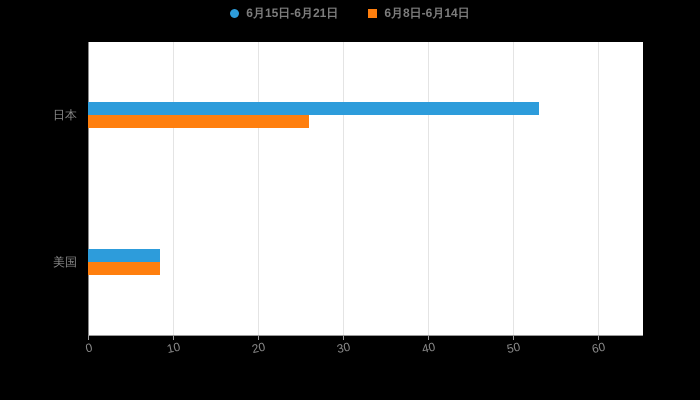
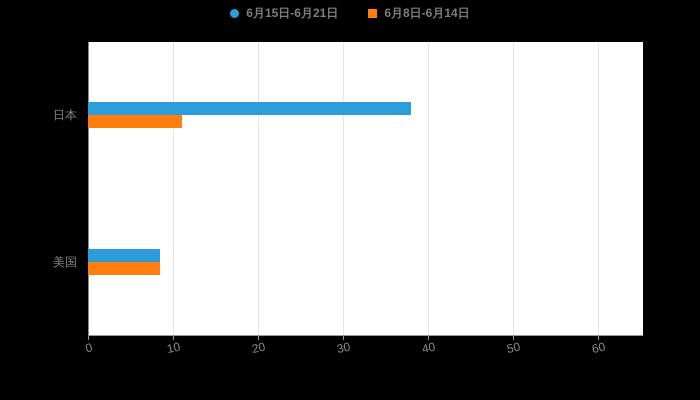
6月15日-6月21日/日本: 53 -> 38
6月8日-6月14日/日本: 26 -> 11
